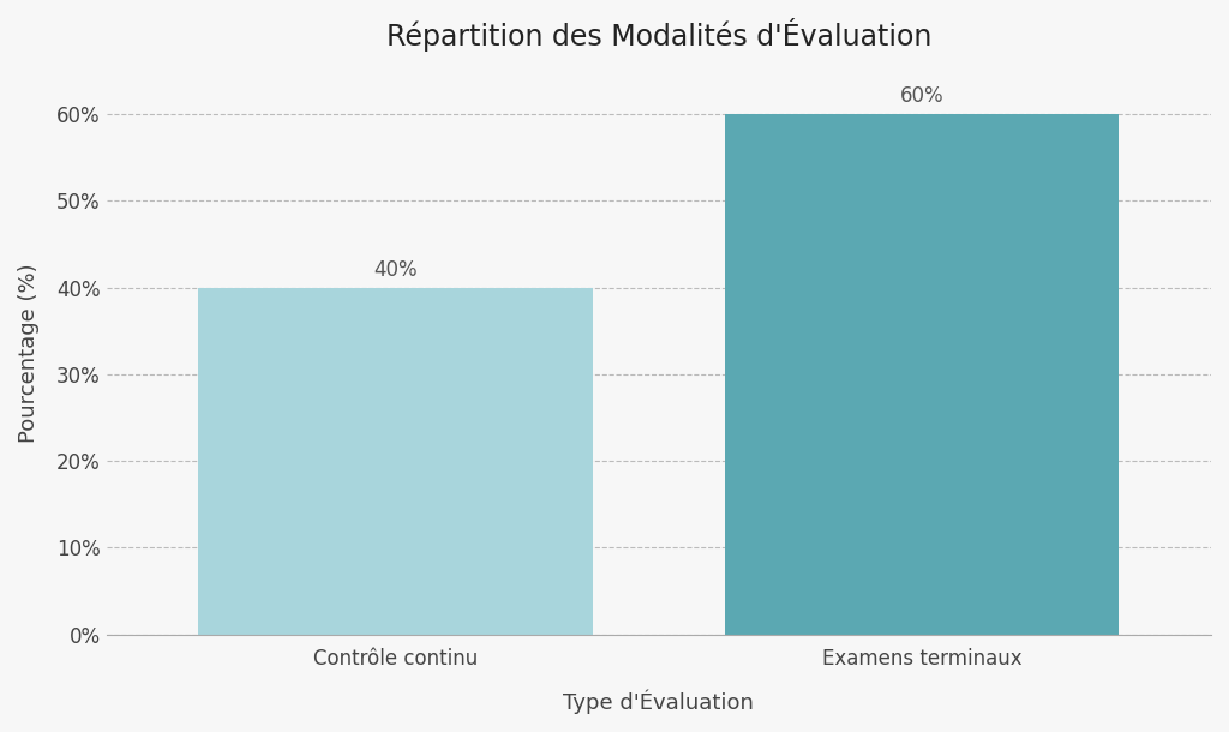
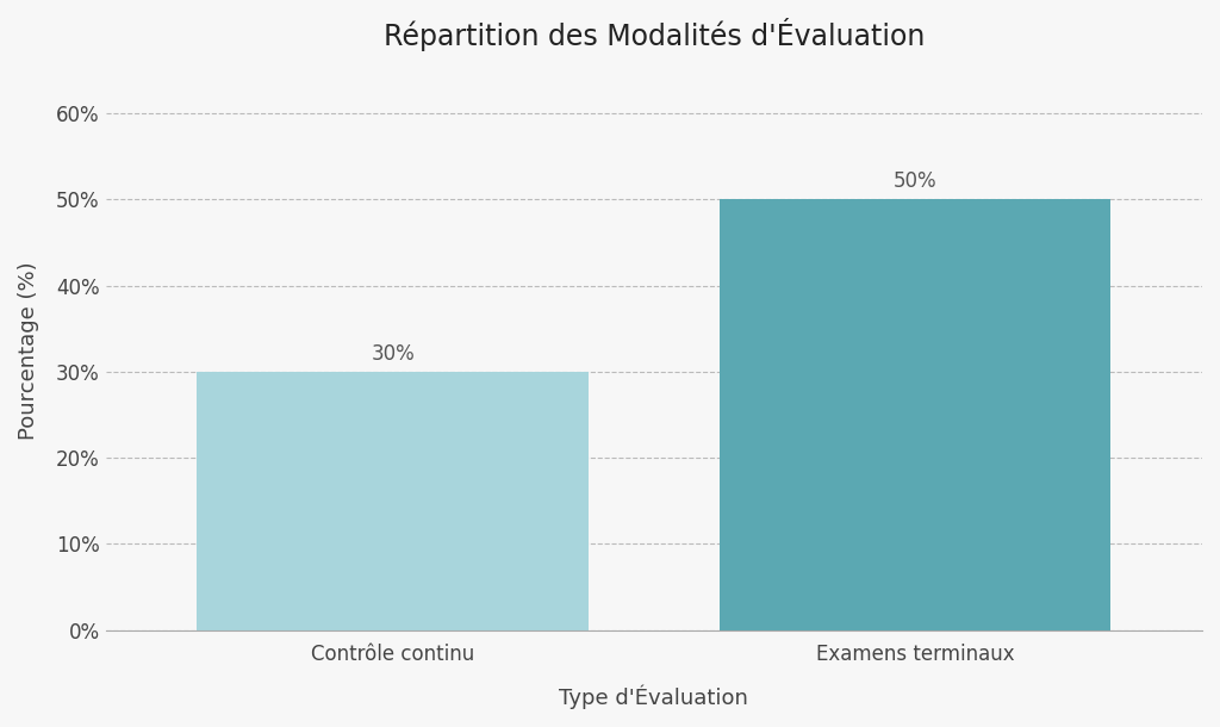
Contrôle continu: 40% -> 30%
Examens terminaux: 60% -> 50%
